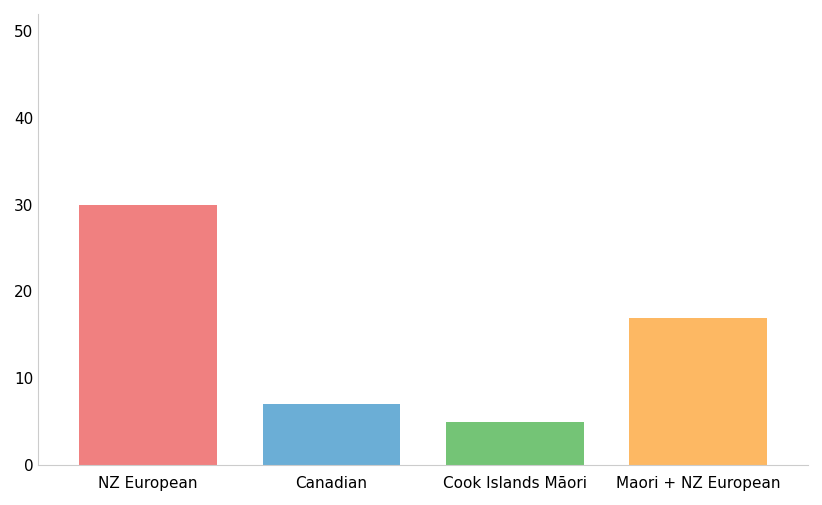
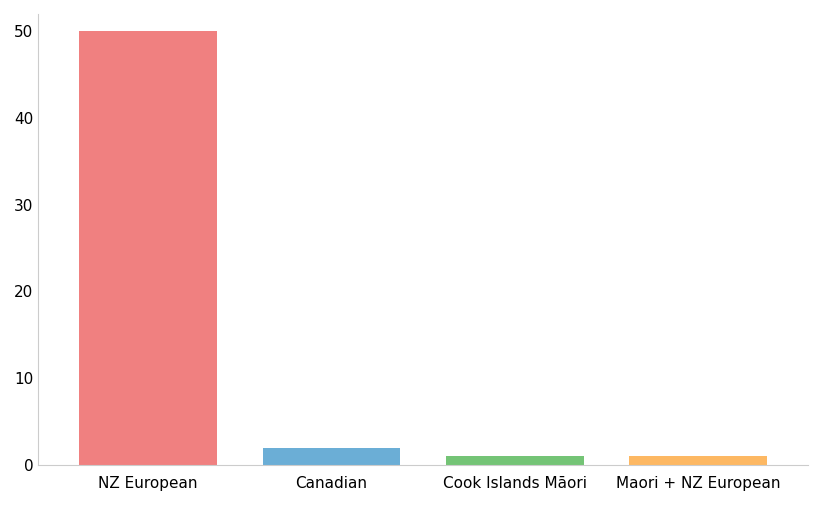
NZ European: 30 -> 50
Canadian: 7 -> 2
Cook Islands Māori: 5 -> 1
Maori + NZ European: 17 -> 1
